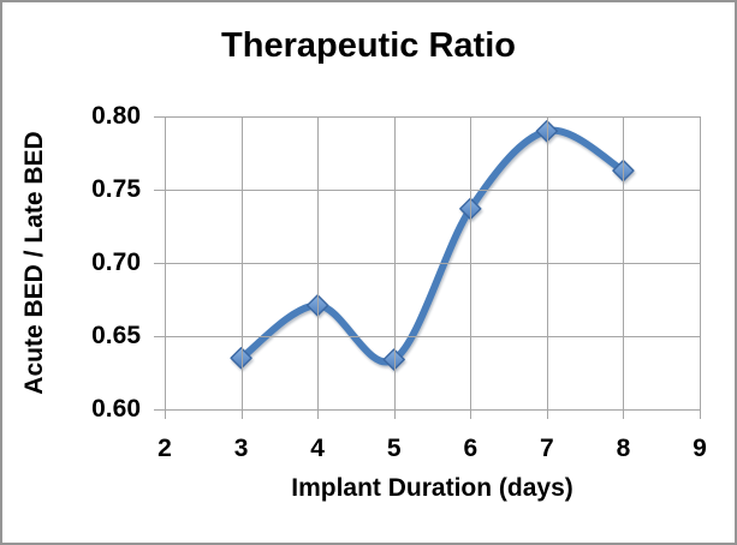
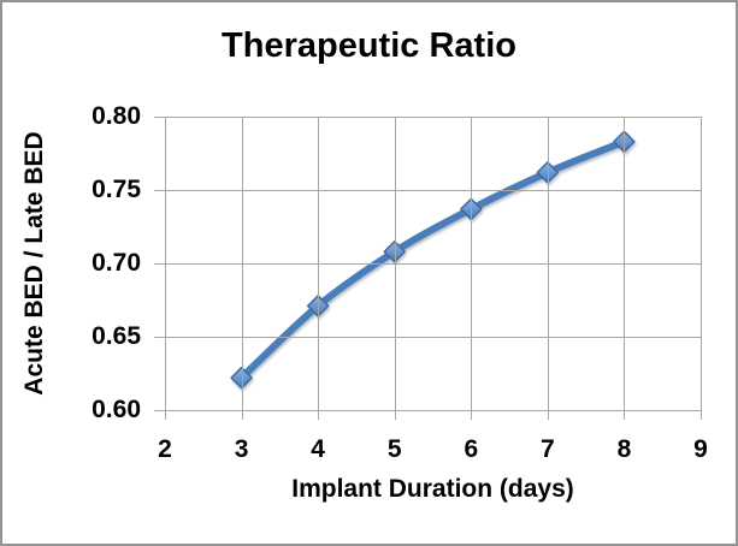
3: 0.635 -> 0.622
5: 0.634 -> 0.708
7: 0.790 -> 0.762
8: 0.763 -> 0.783
